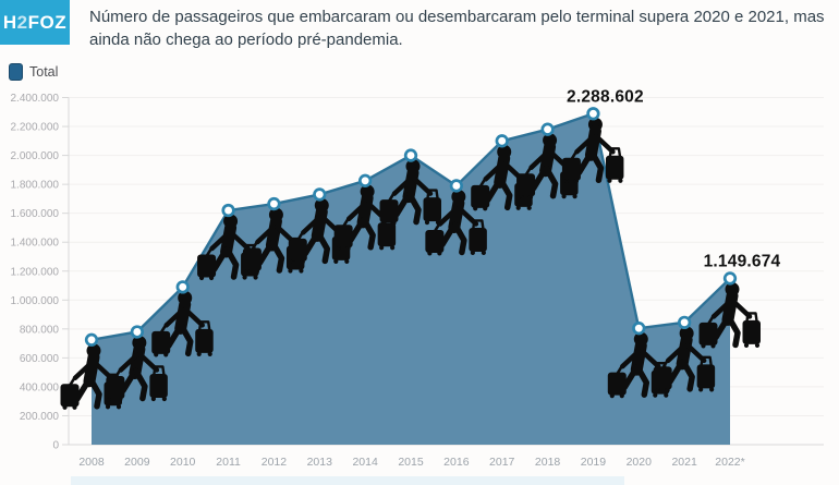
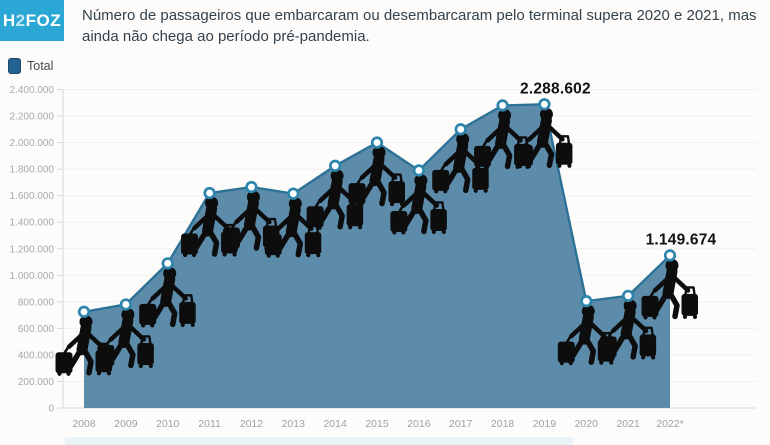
2013: 1730000 -> 1620000
2018: 2180000 -> 2280000
